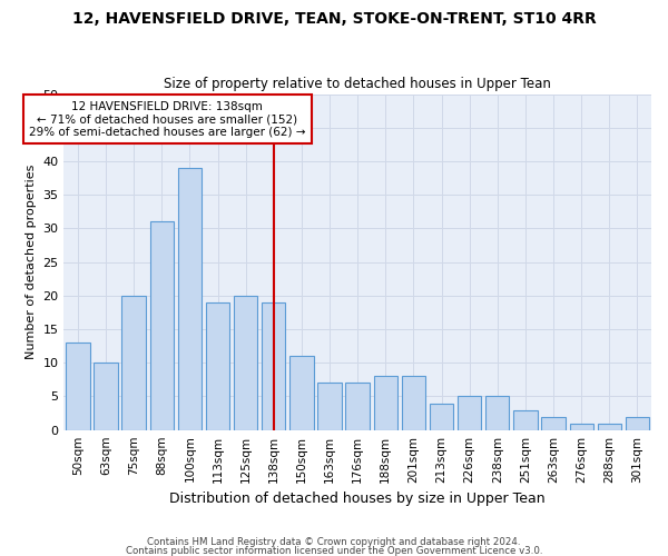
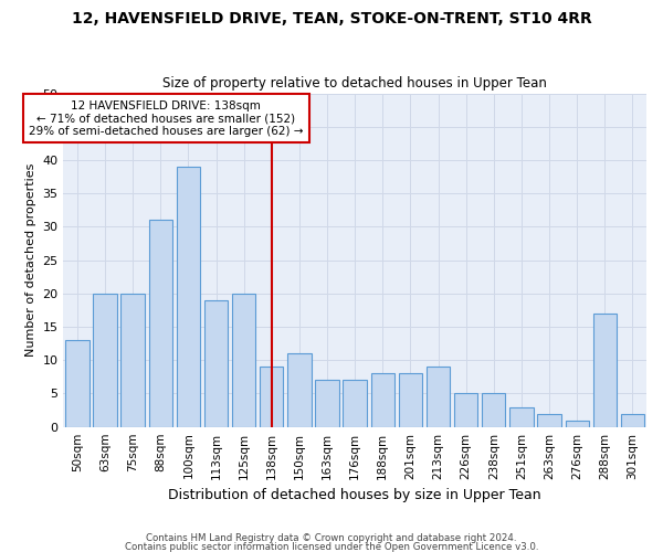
63sqm: 10 -> 20
138sqm: 19 -> 9
213sqm: 4 -> 9
288sqm: 1 -> 17
